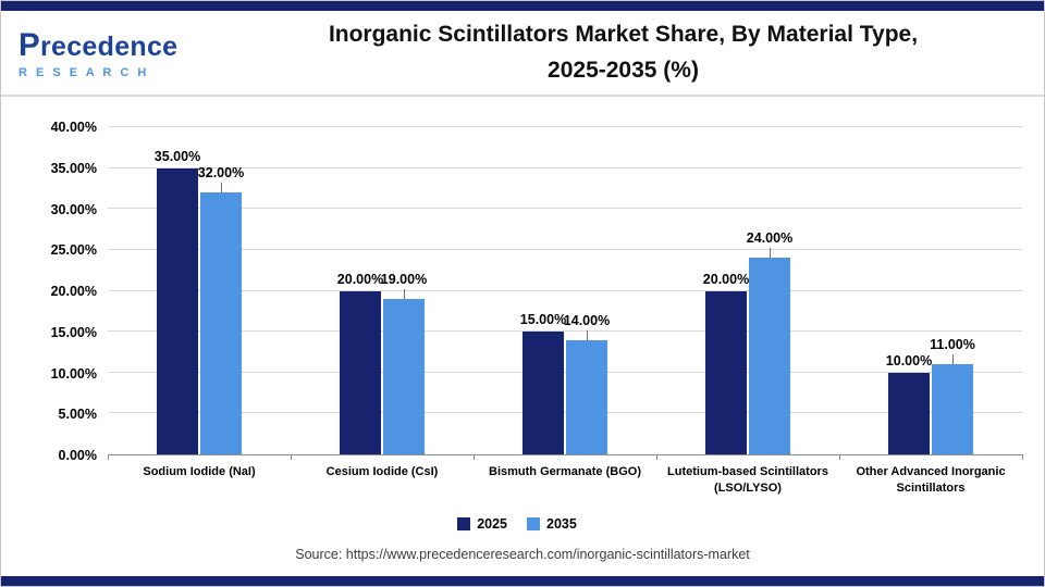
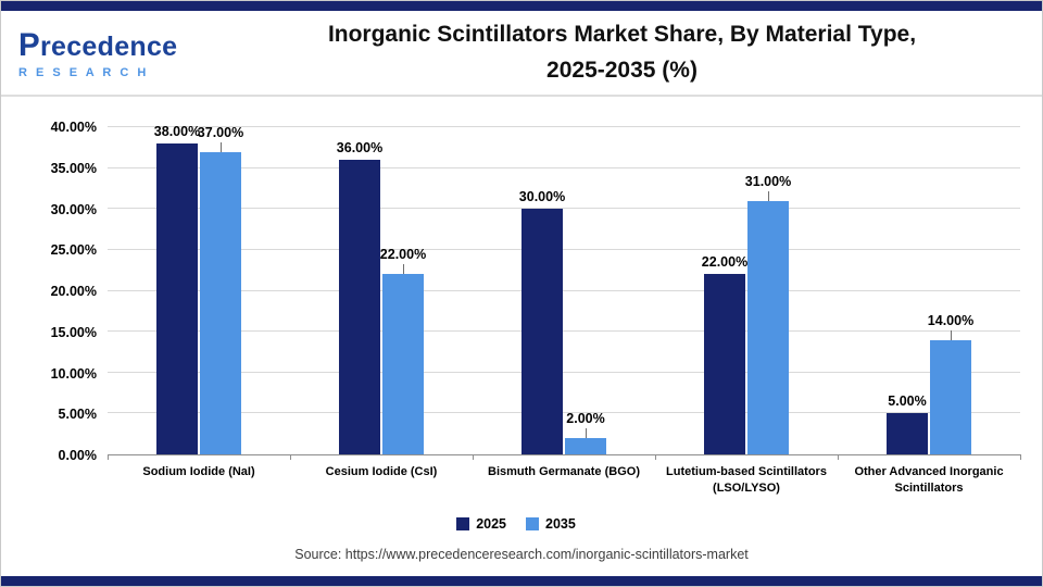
2025/Sodium Iodide (NaI): 35.00% -> 38.00%
2035/Sodium Iodide (NaI): 32.00% -> 37.00%
2025/Cesium Iodide (CsI): 20.00% -> 36.00%
2035/Cesium Iodide (CsI): 19.00% -> 22.00%
2025/Bismuth Germanate (BGO): 15.00% -> 30.00%
2035/Bismuth Germanate (BGO): 14.00% -> 2.00%
2025/Lutetium-based Scintillators (LSO/LYSO): 20.00% -> 22.00%
2035/Lutetium-based Scintillators (LSO/LYSO): 24.00% -> 31.00%
2025/Other Advanced Inorganic Scintillators: 10.00% -> 5.00%
2035/Other Advanced Inorganic Scintillators: 11.00% -> 14.00%
